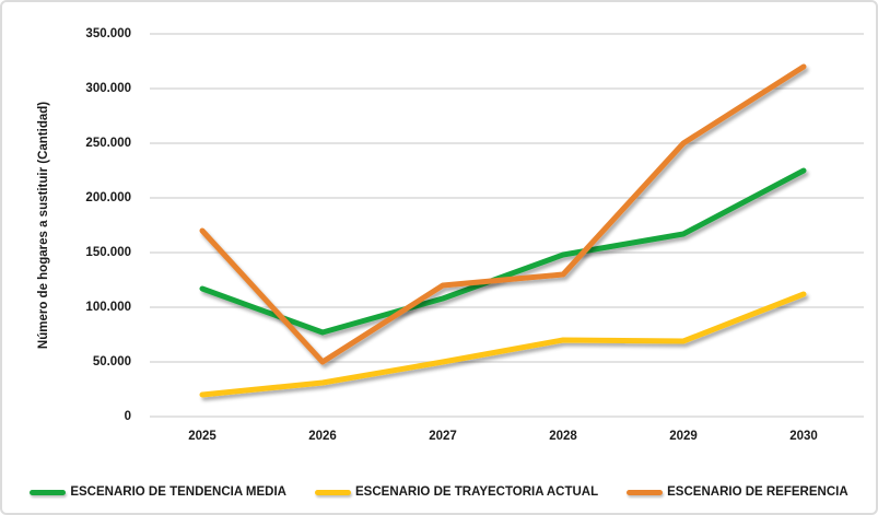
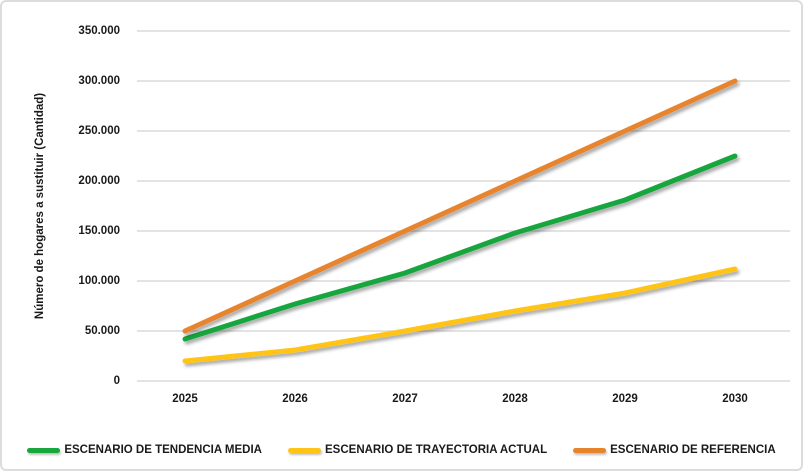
ESCENARIO DE TENDENCIA MEDIA/2025: 117000 -> 42000
ESCENARIO DE REFERENCIA/2025: 170000 -> 50000
ESCENARIO DE REFERENCIA/2026: 50000 -> 100000
ESCENARIO DE REFERENCIA/2027: 120000 -> 150000
ESCENARIO DE REFERENCIA/2028: 130000 -> 200000
ESCENARIO DE TENDENCIA MEDIA/2029: 167000 -> 181000
ESCENARIO DE TRAYECTORIA ACTUAL/2029: 69000 -> 88000
ESCENARIO DE REFERENCIA/2030: 320000 -> 300000
